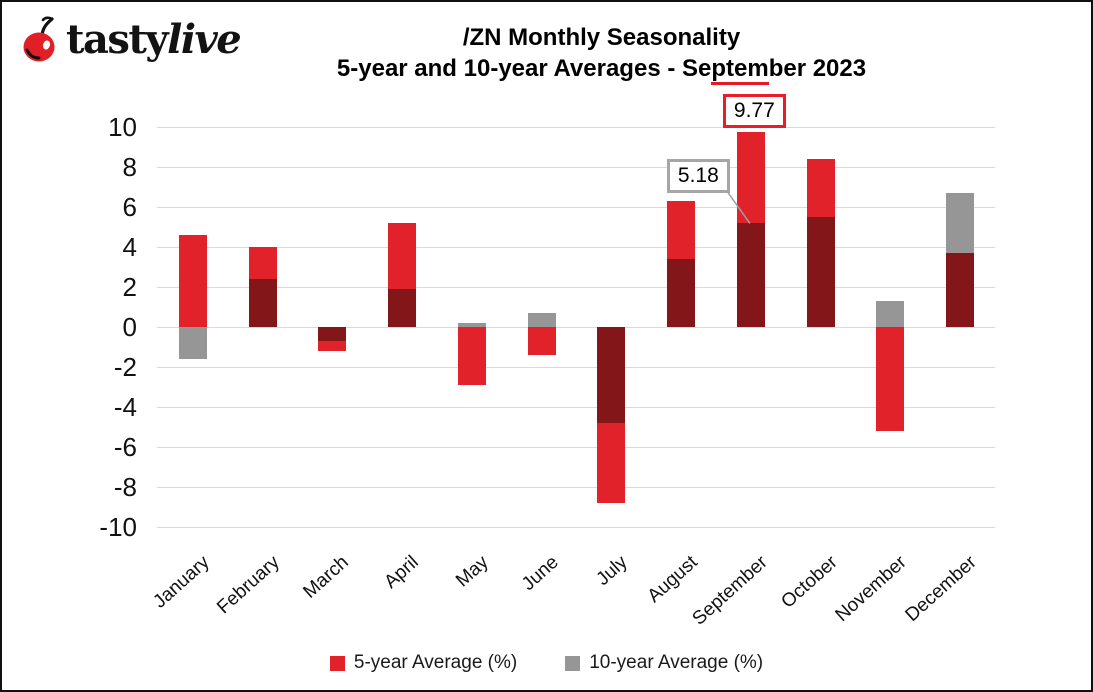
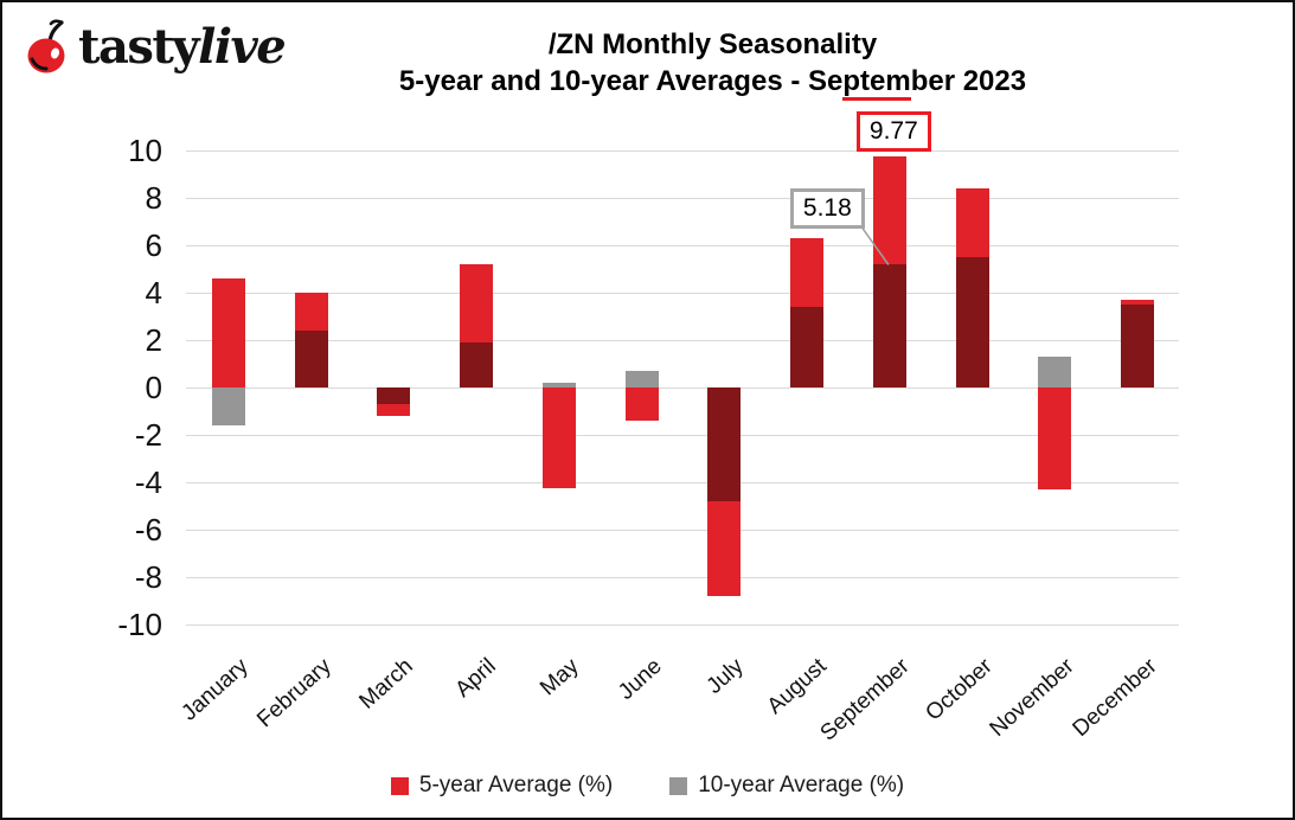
5-year Average (%)/May: -2.9 -> -4.2
5-year Average (%)/November: -5.2 -> -4.3
10-year Average (%)/December: 6.7 -> 3.5
